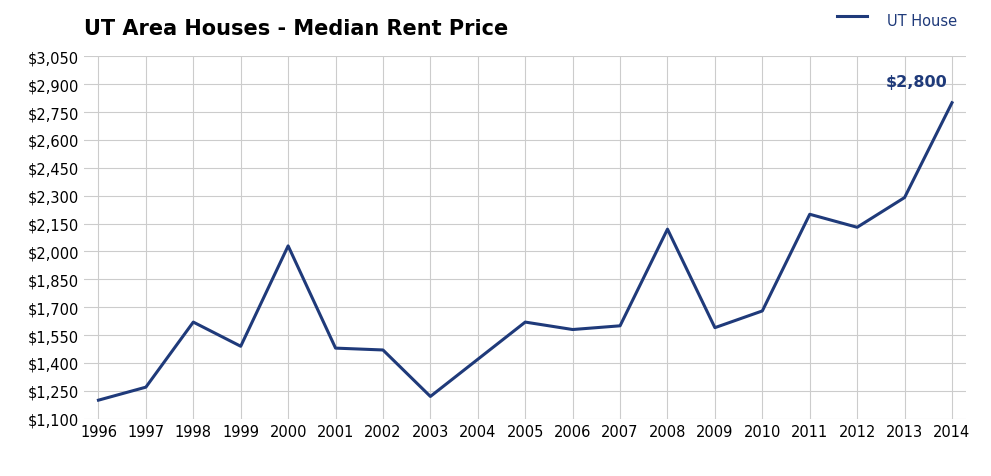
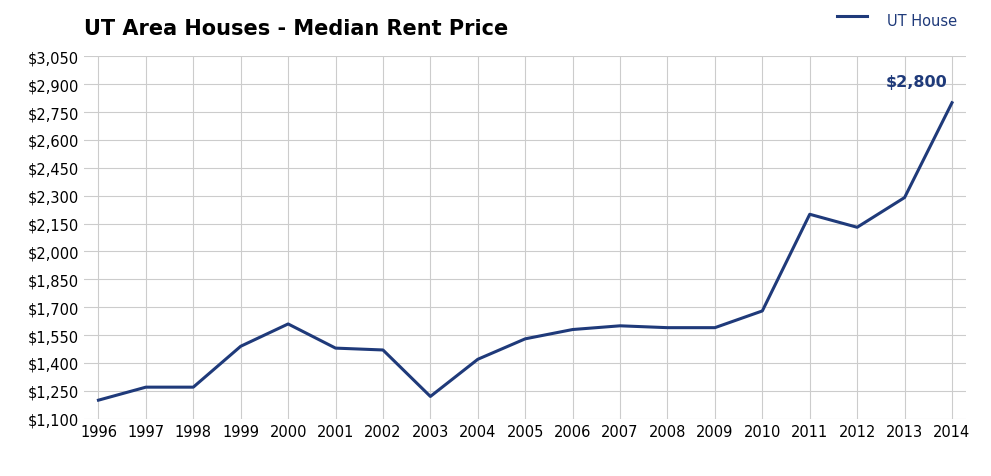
1998: $1,620 -> $1,270
2000: $2,030 -> $1,610
2005: $1,620 -> $1,530
2008: $2,120 -> $1,590
